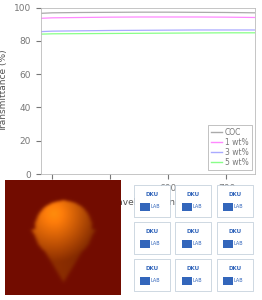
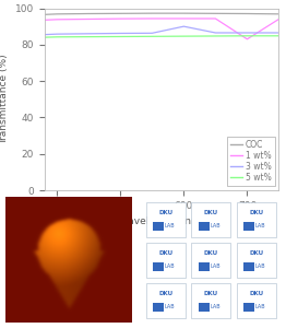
3 wt%/600: 86 -> 90
1 wt%/700: 94 -> 83
